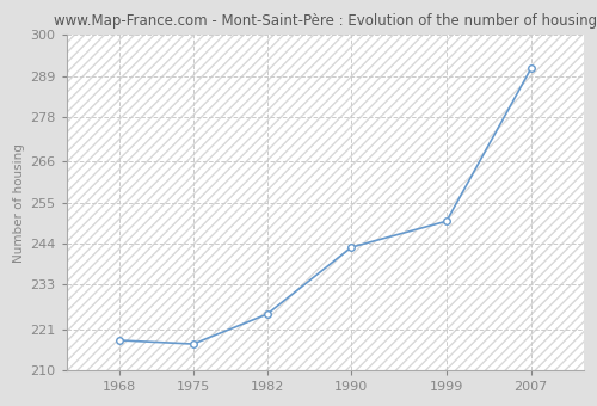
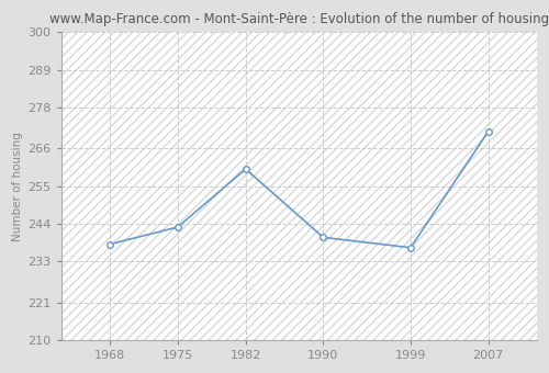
1968: 218 -> 238
1975: 217 -> 243
1982: 225 -> 260
1990: 243 -> 240
1999: 250 -> 237
2007: 291 -> 271
